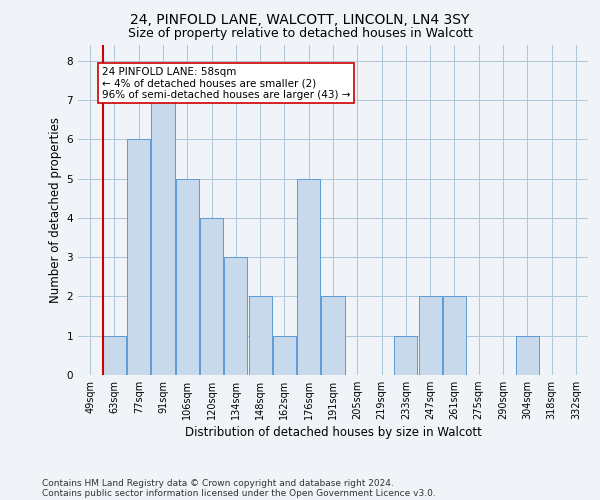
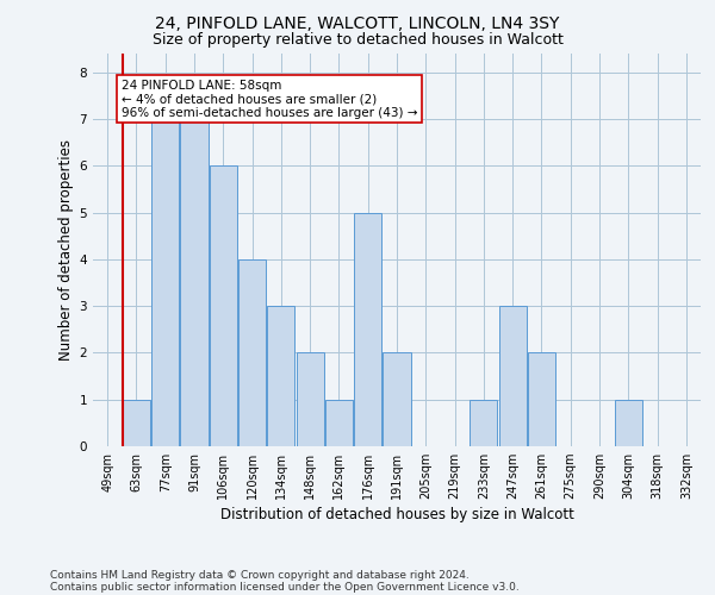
77sqm: 6 -> 7
106sqm: 5 -> 6
247sqm: 2 -> 3
